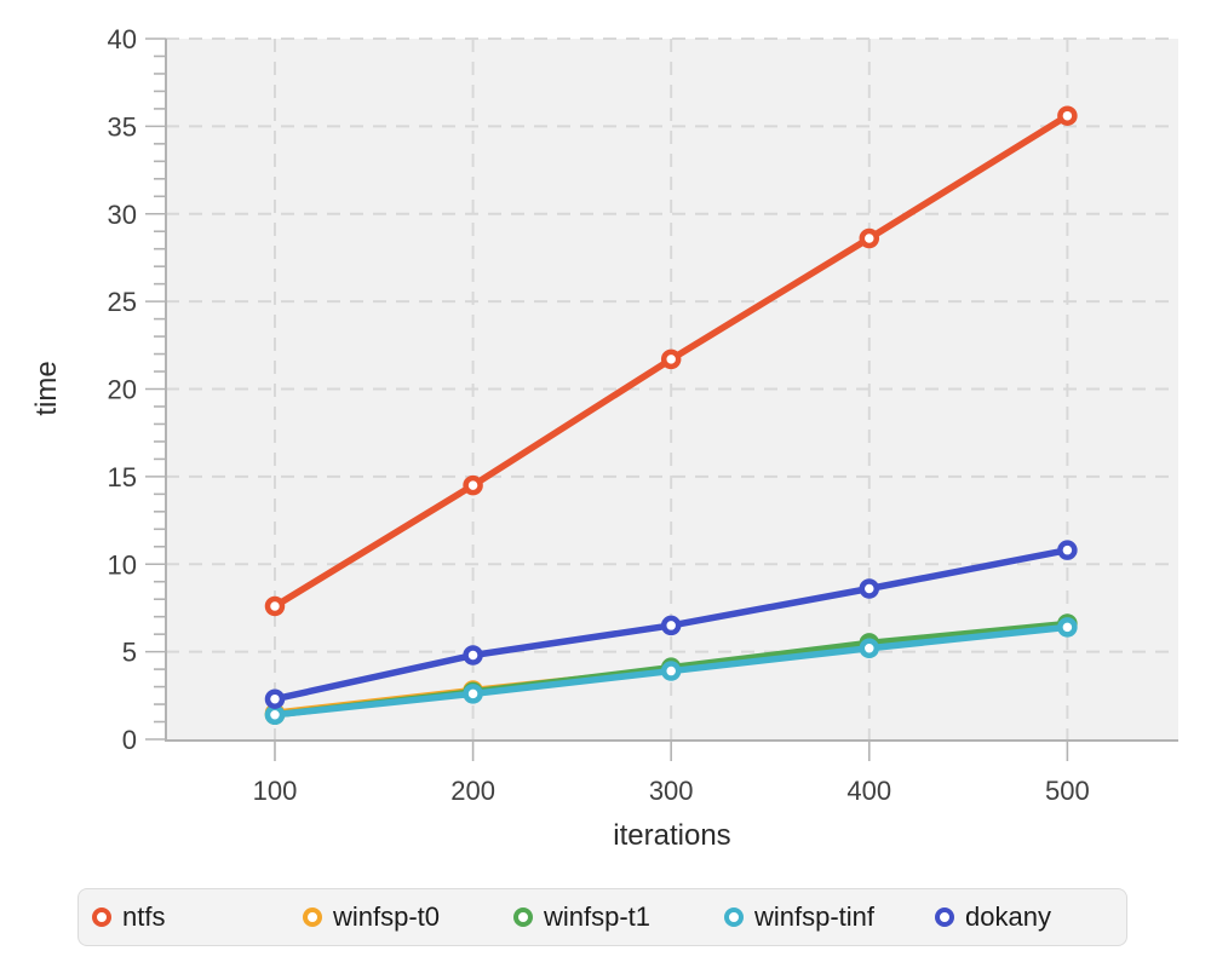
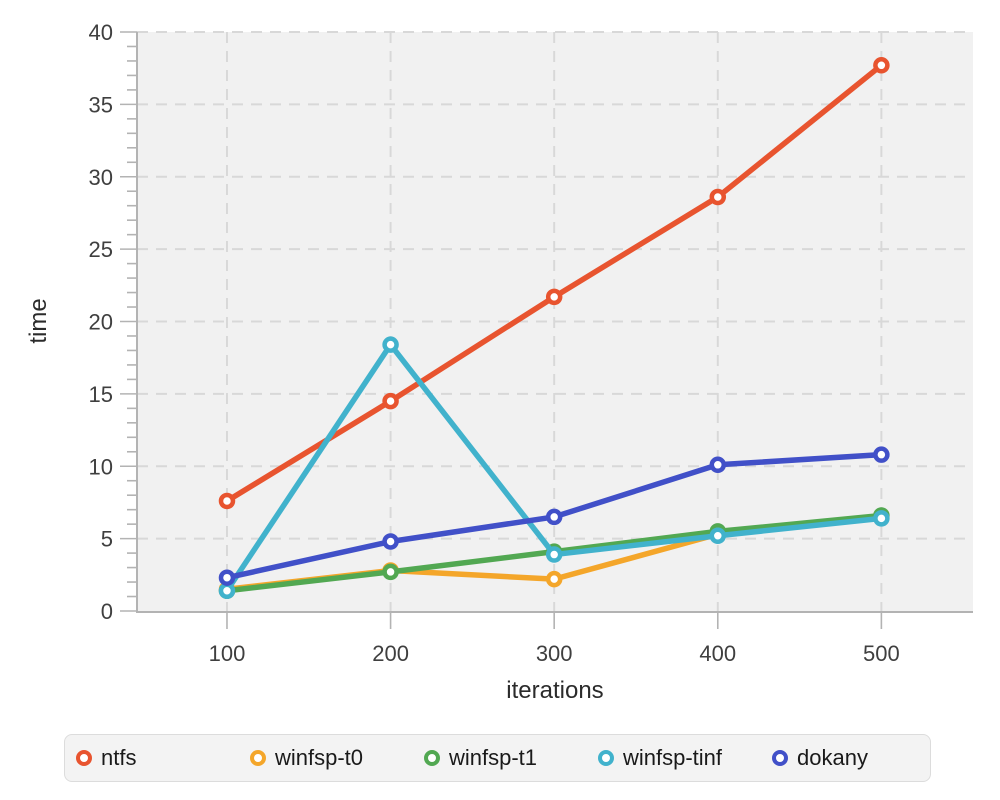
winfsp-tinf/200: 2.6 -> 18.4
winfsp-t0/300: 4.0 -> 2.2
dokany/400: 8.6 -> 10.1
ntfs/500: 35.6 -> 37.7
